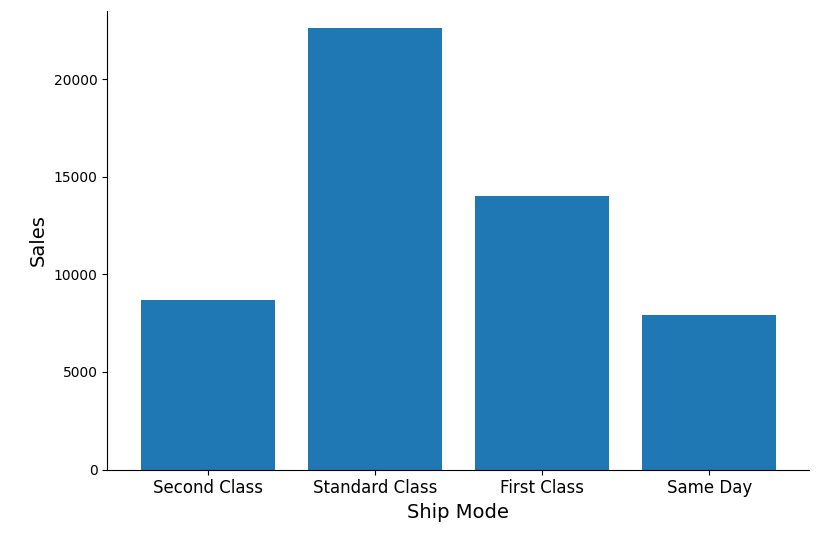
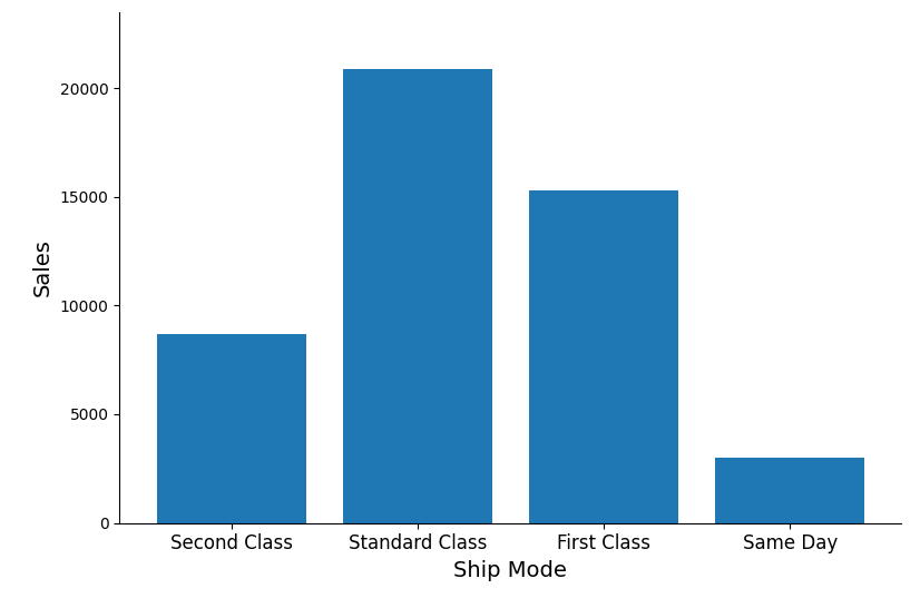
Standard Class: 22600 -> 20900
First Class: 14000 -> 15300
Same Day: 7900 -> 3000
